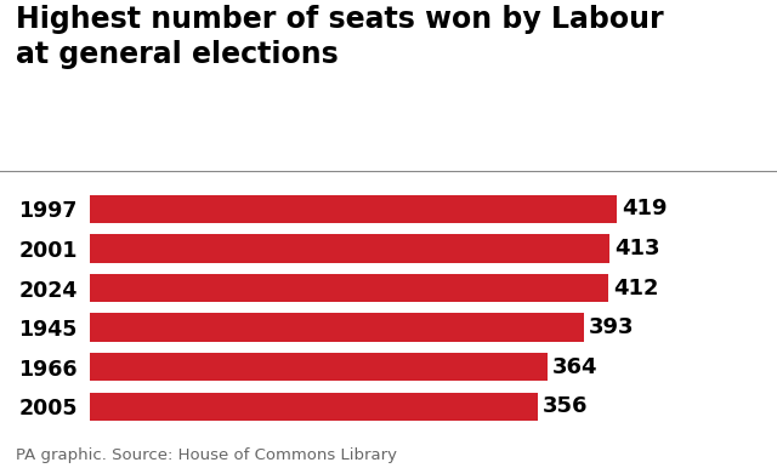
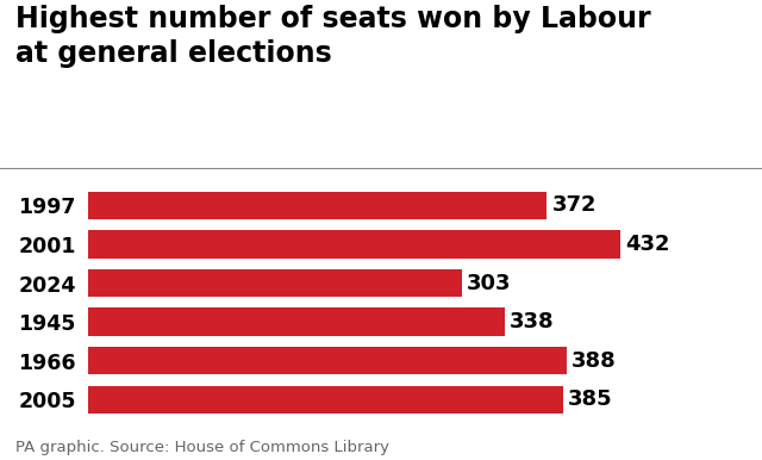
1997: 419 -> 372
2001: 413 -> 432
2024: 412 -> 303
1945: 393 -> 338
1966: 364 -> 388
2005: 356 -> 385
